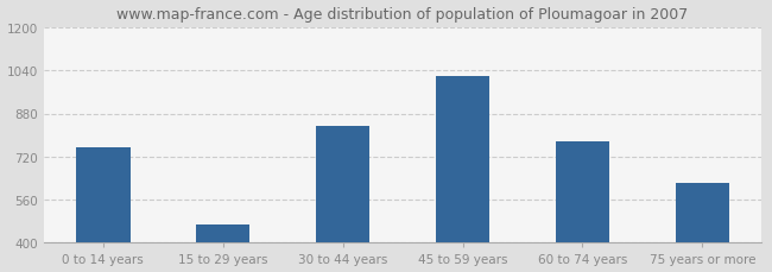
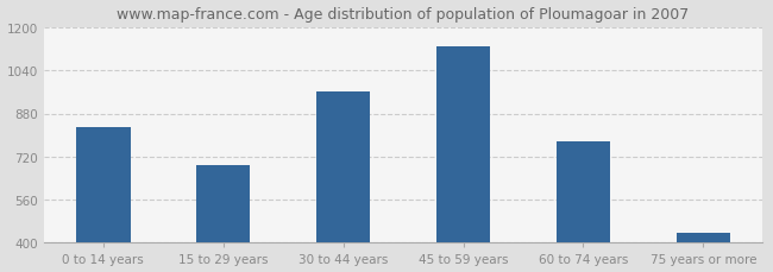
0 to 14 years: 755 -> 830
15 to 29 years: 470 -> 690
30 to 44 years: 835 -> 960
45 to 59 years: 1020 -> 1130
75 years or more: 620 -> 435
